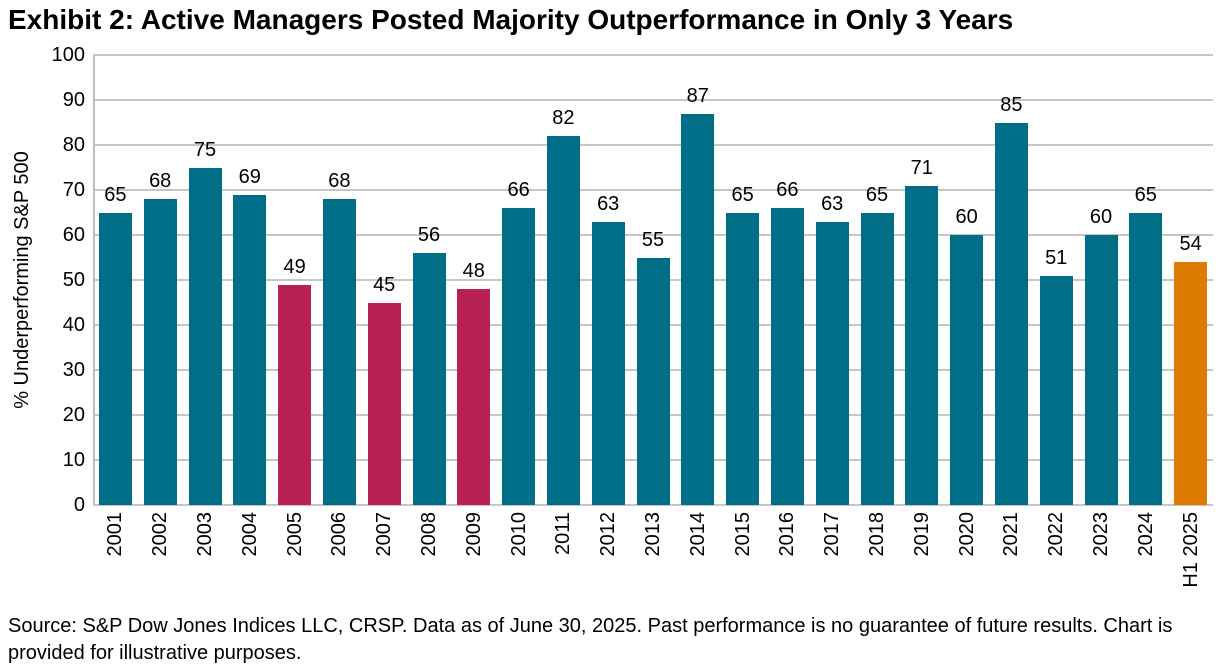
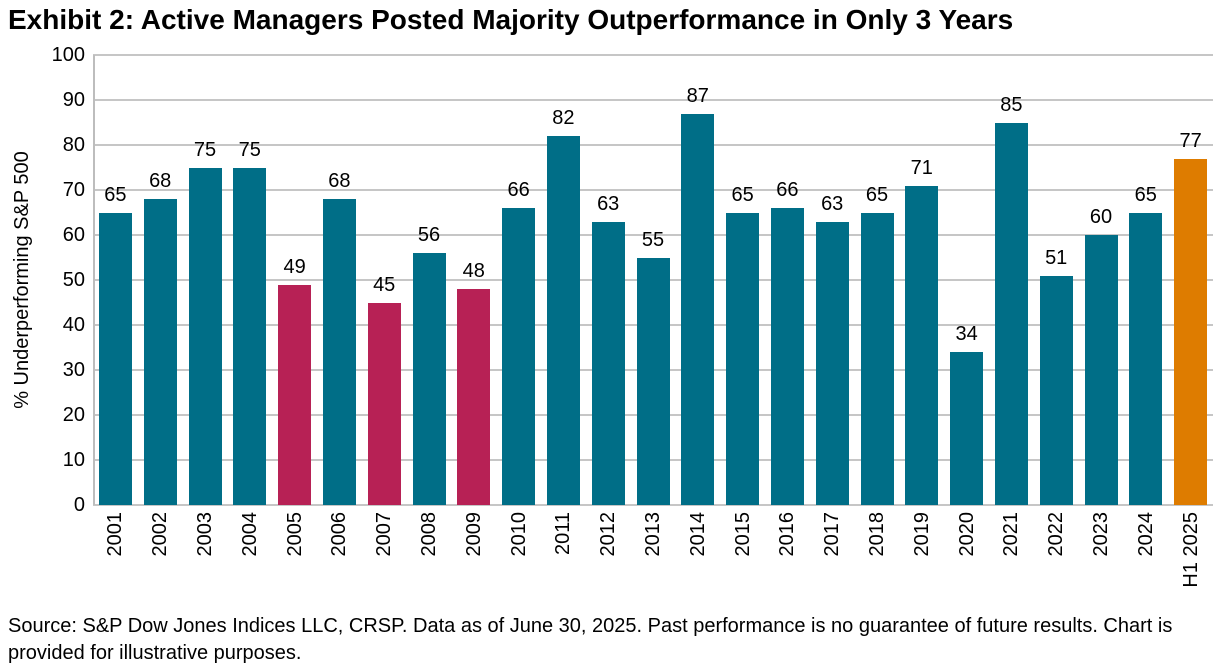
2004: 69 -> 75
2020: 60 -> 34
H1 2025: 54 -> 77
